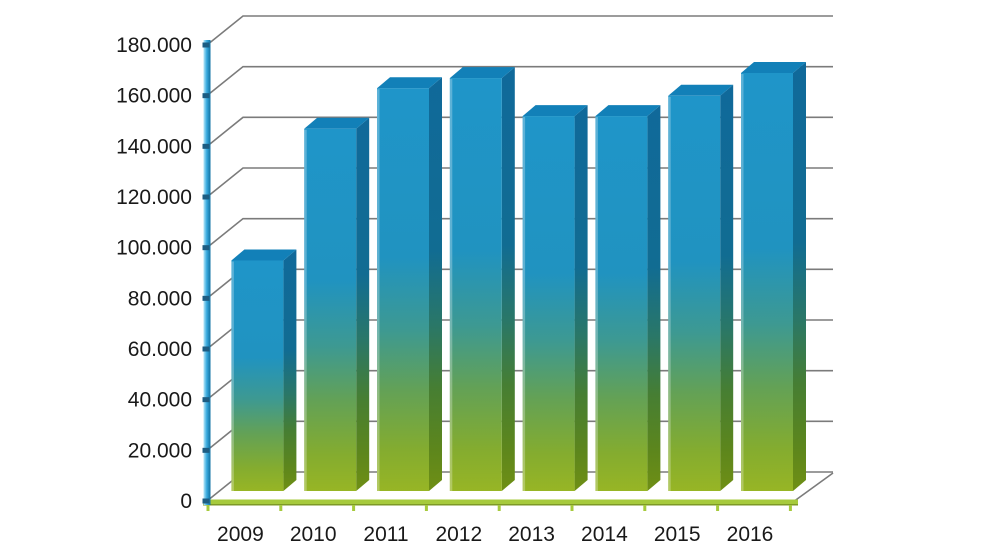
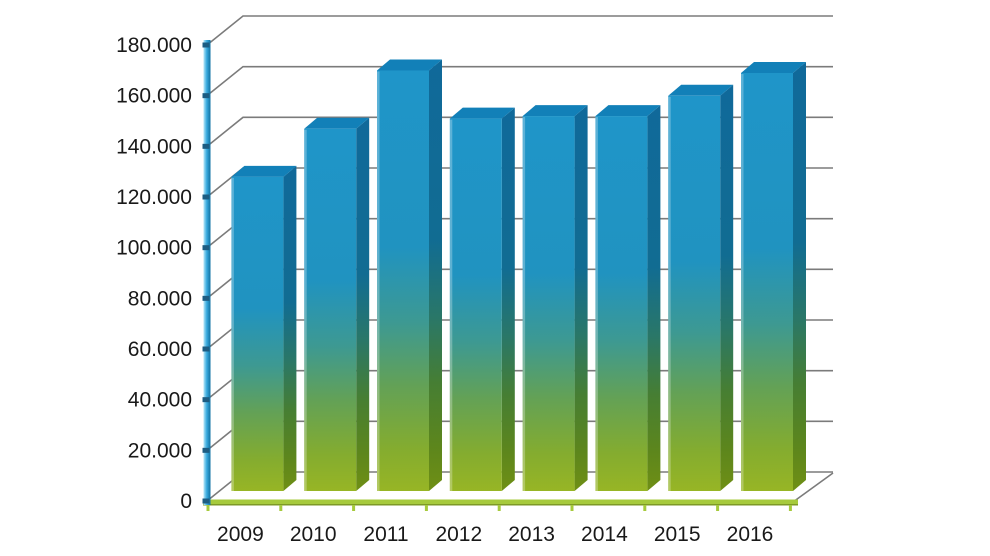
2009: 91000 -> 124000
2011: 159000 -> 166000
2012: 163000 -> 147000
